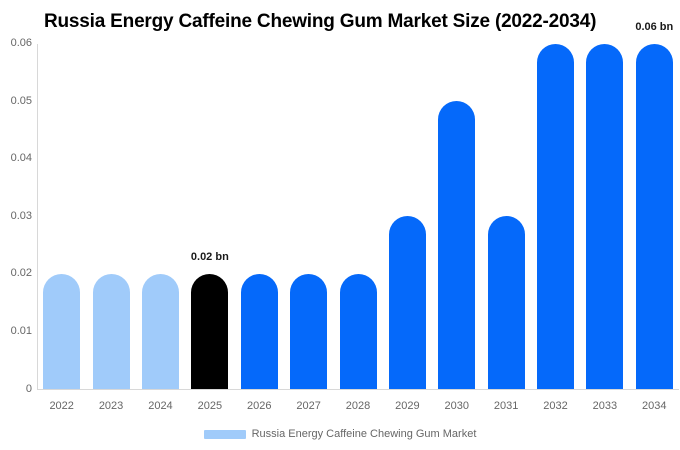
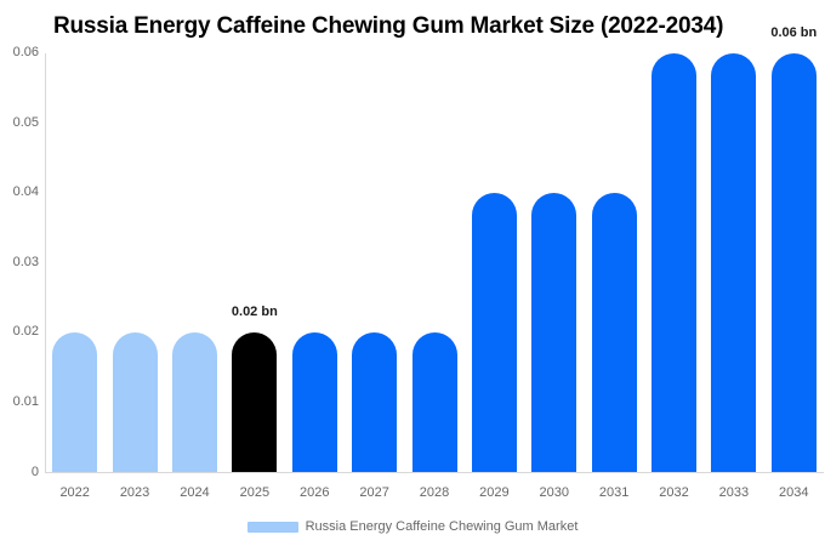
2029: 0.03 -> 0.04
2030: 0.05 -> 0.04
2031: 0.03 -> 0.04
